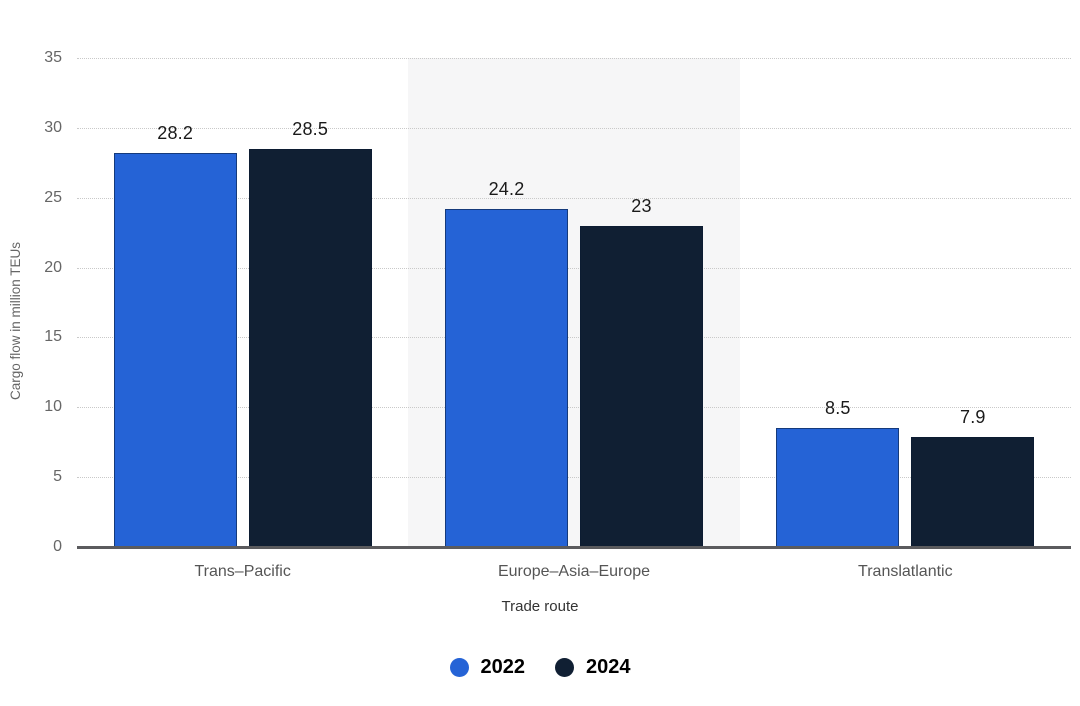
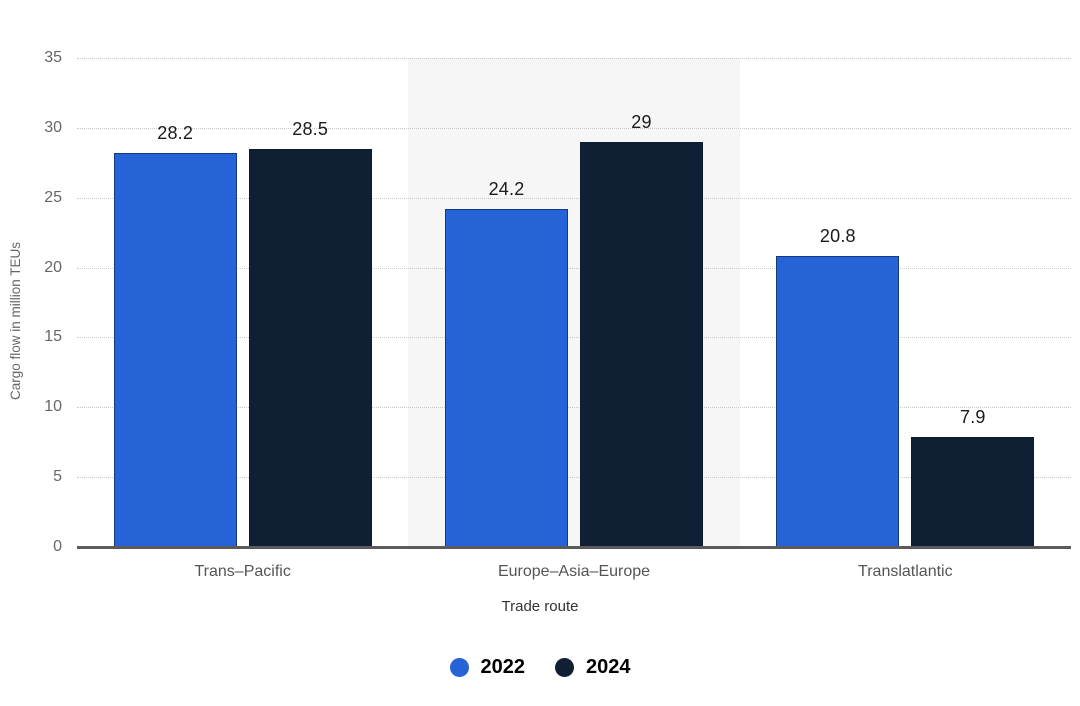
2024/Europe–Asia–Europe: 23 -> 29
2022/Translatlantic: 8.5 -> 20.8
